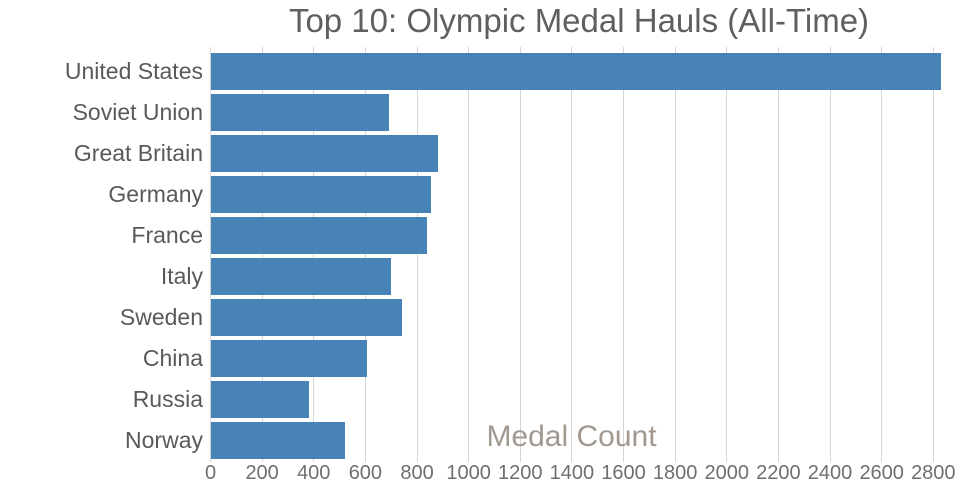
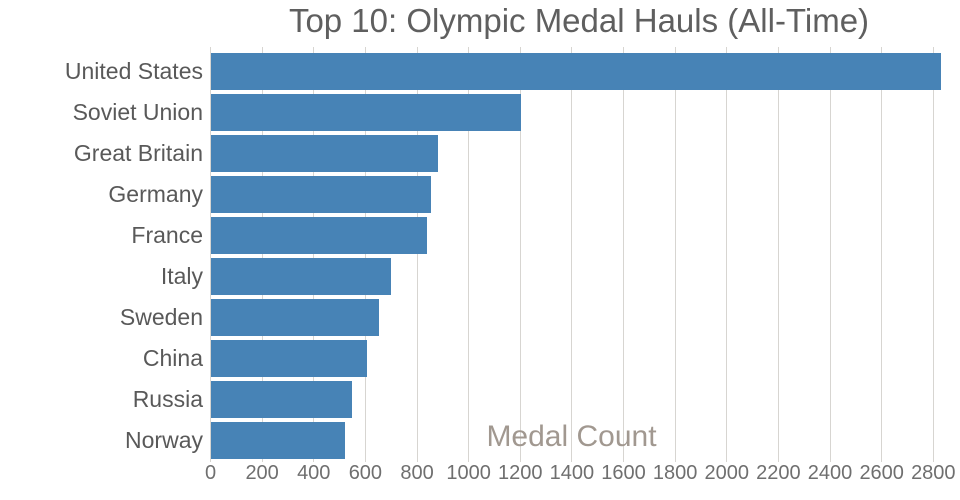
Soviet Union: 690 -> 1200
Sweden: 740 -> 650
Russia: 380 -> 550
